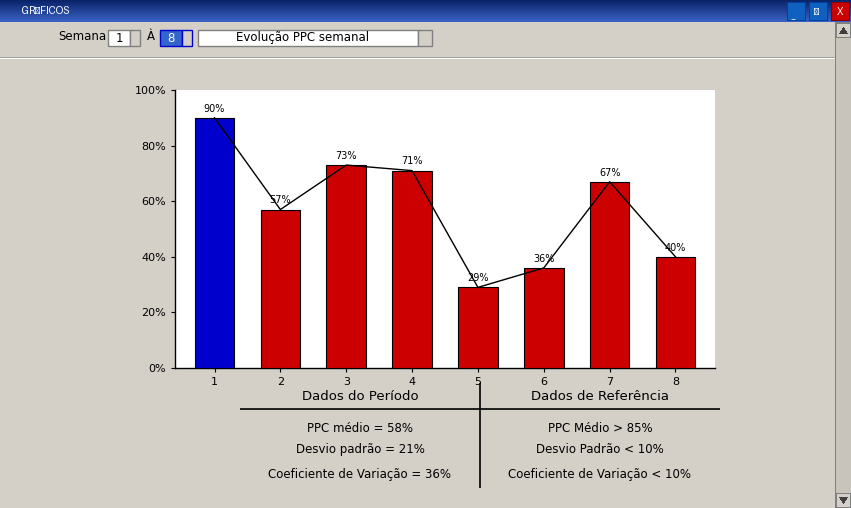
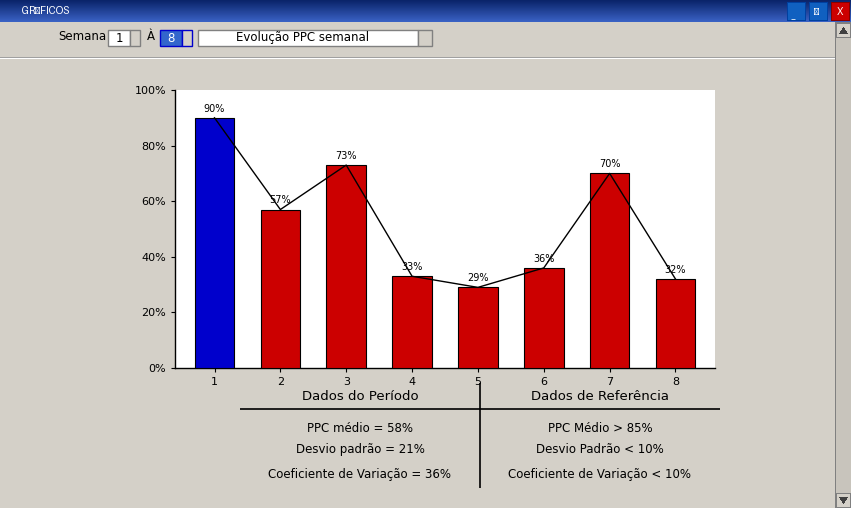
4: 71% -> 33%
7: 67% -> 70%
8: 40% -> 32%
